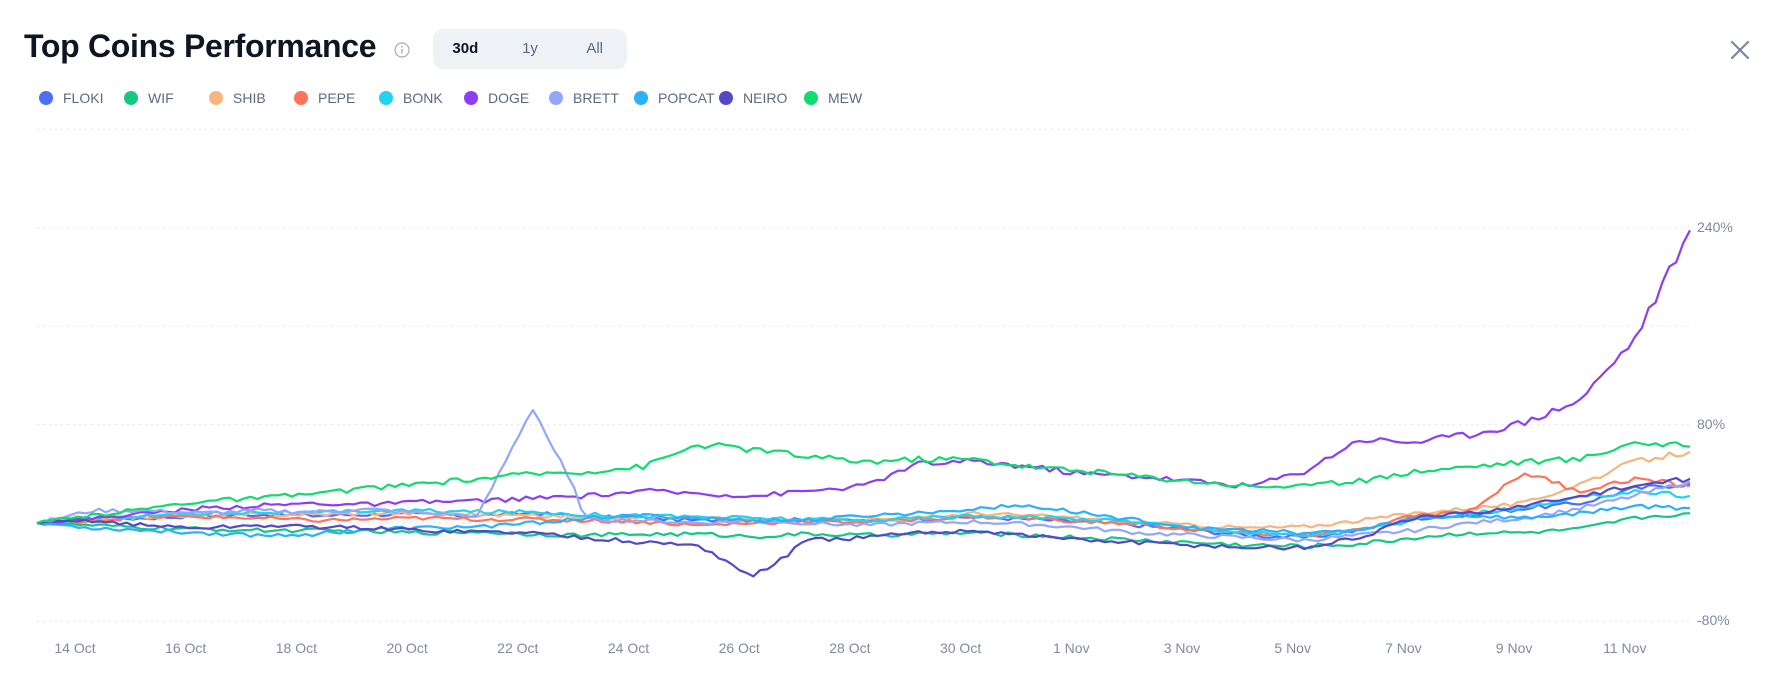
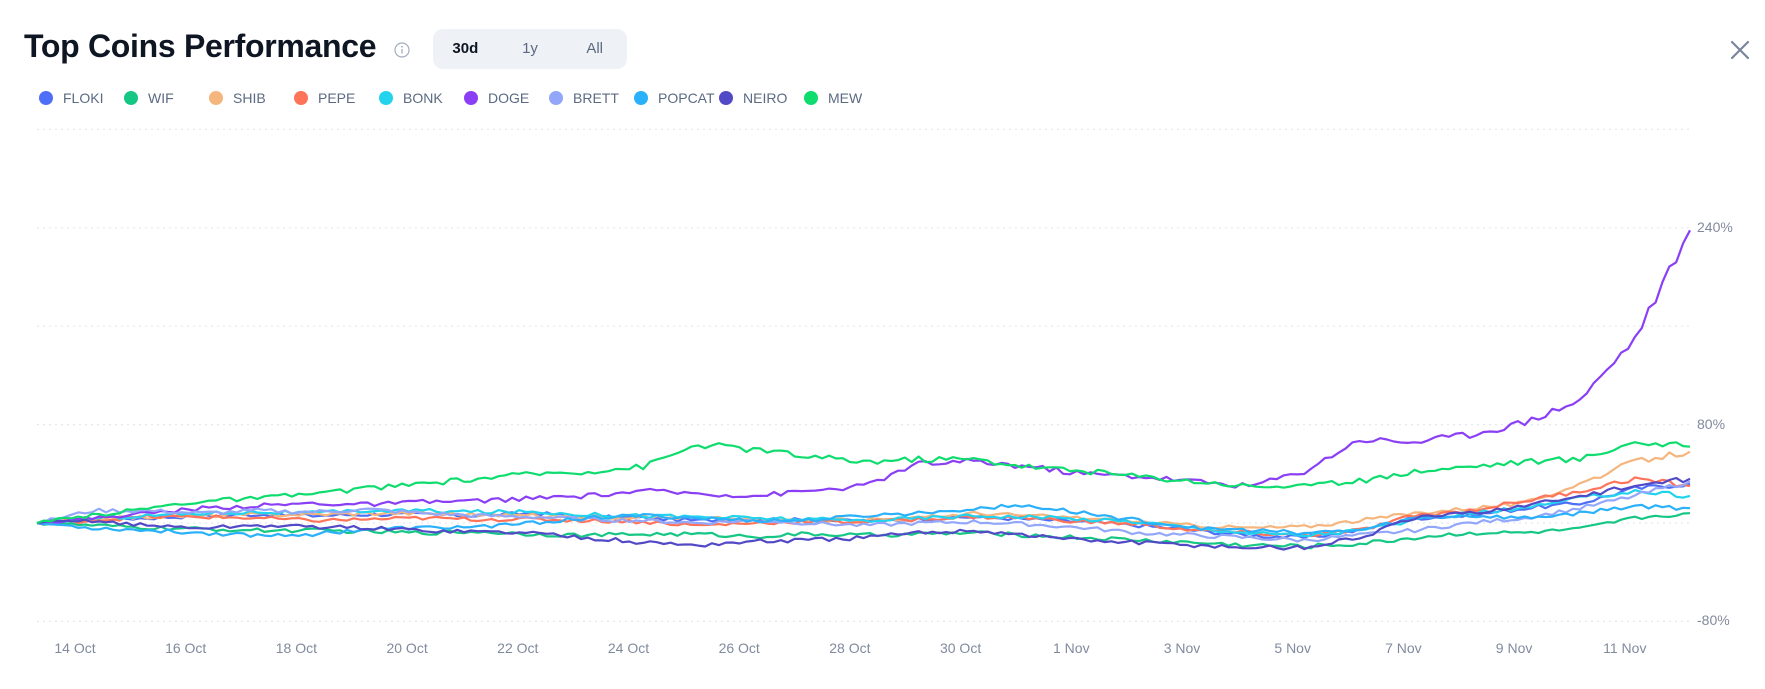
BRETT/22 Oct: 94% -> 5%
NEIRO/26 Oct: -44% -> -15%
PEPE/9 Nov: 41% -> 18%
